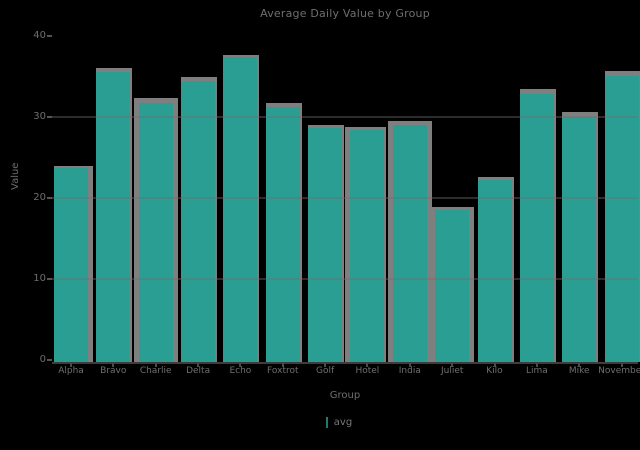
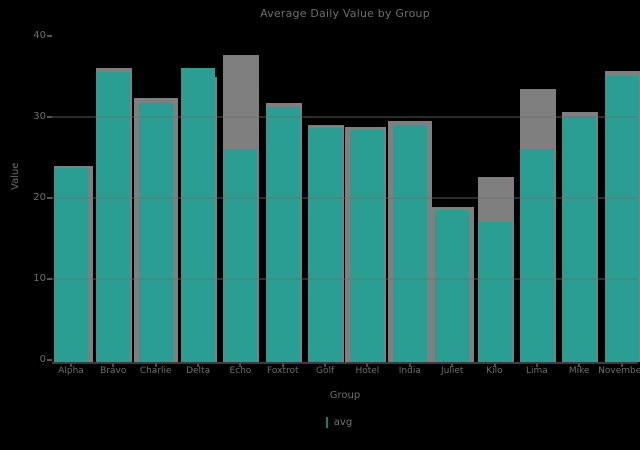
avg/Delta: 34 -> 36
avg/Echo: 37 -> 26
avg/Kilo: 22 -> 17
avg/Lima: 33 -> 26
